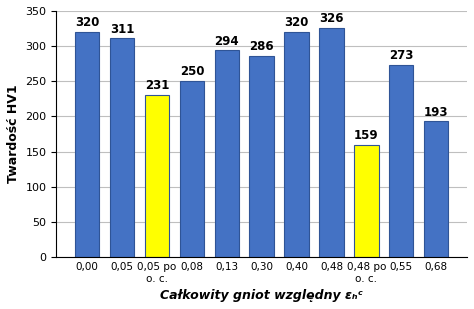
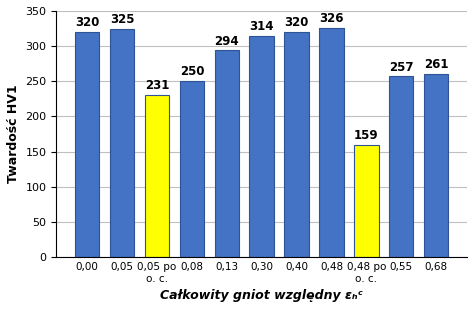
0,05: 311 -> 325
0,30: 286 -> 314
0,55: 273 -> 257
0,68: 193 -> 261
